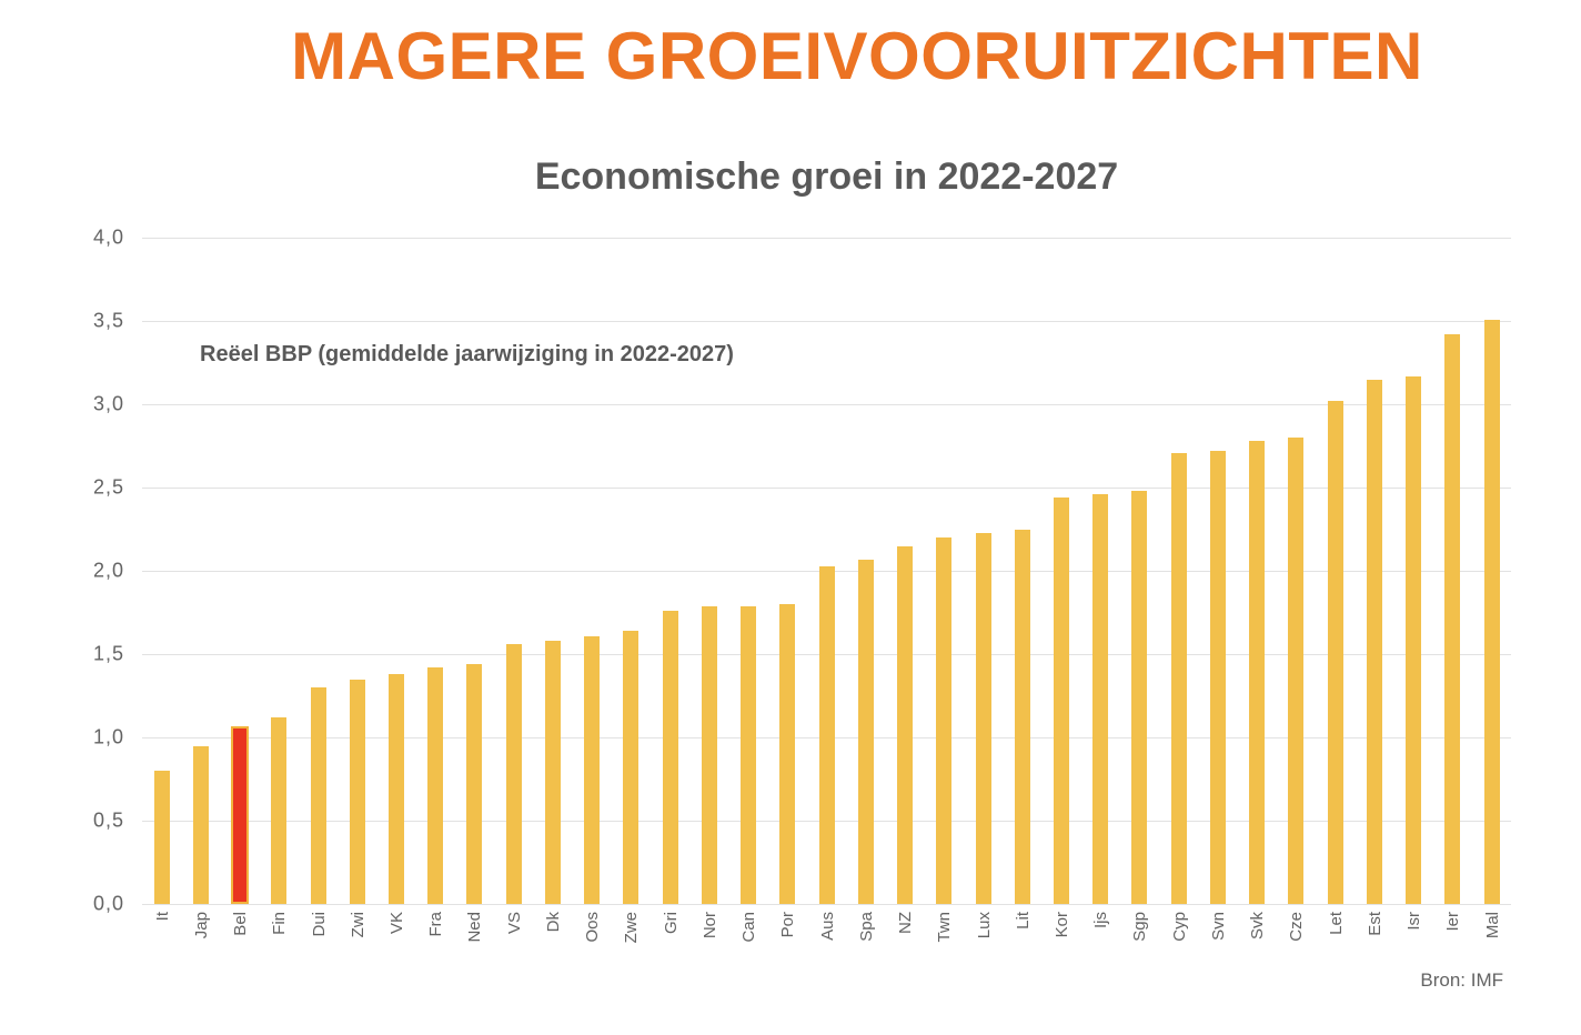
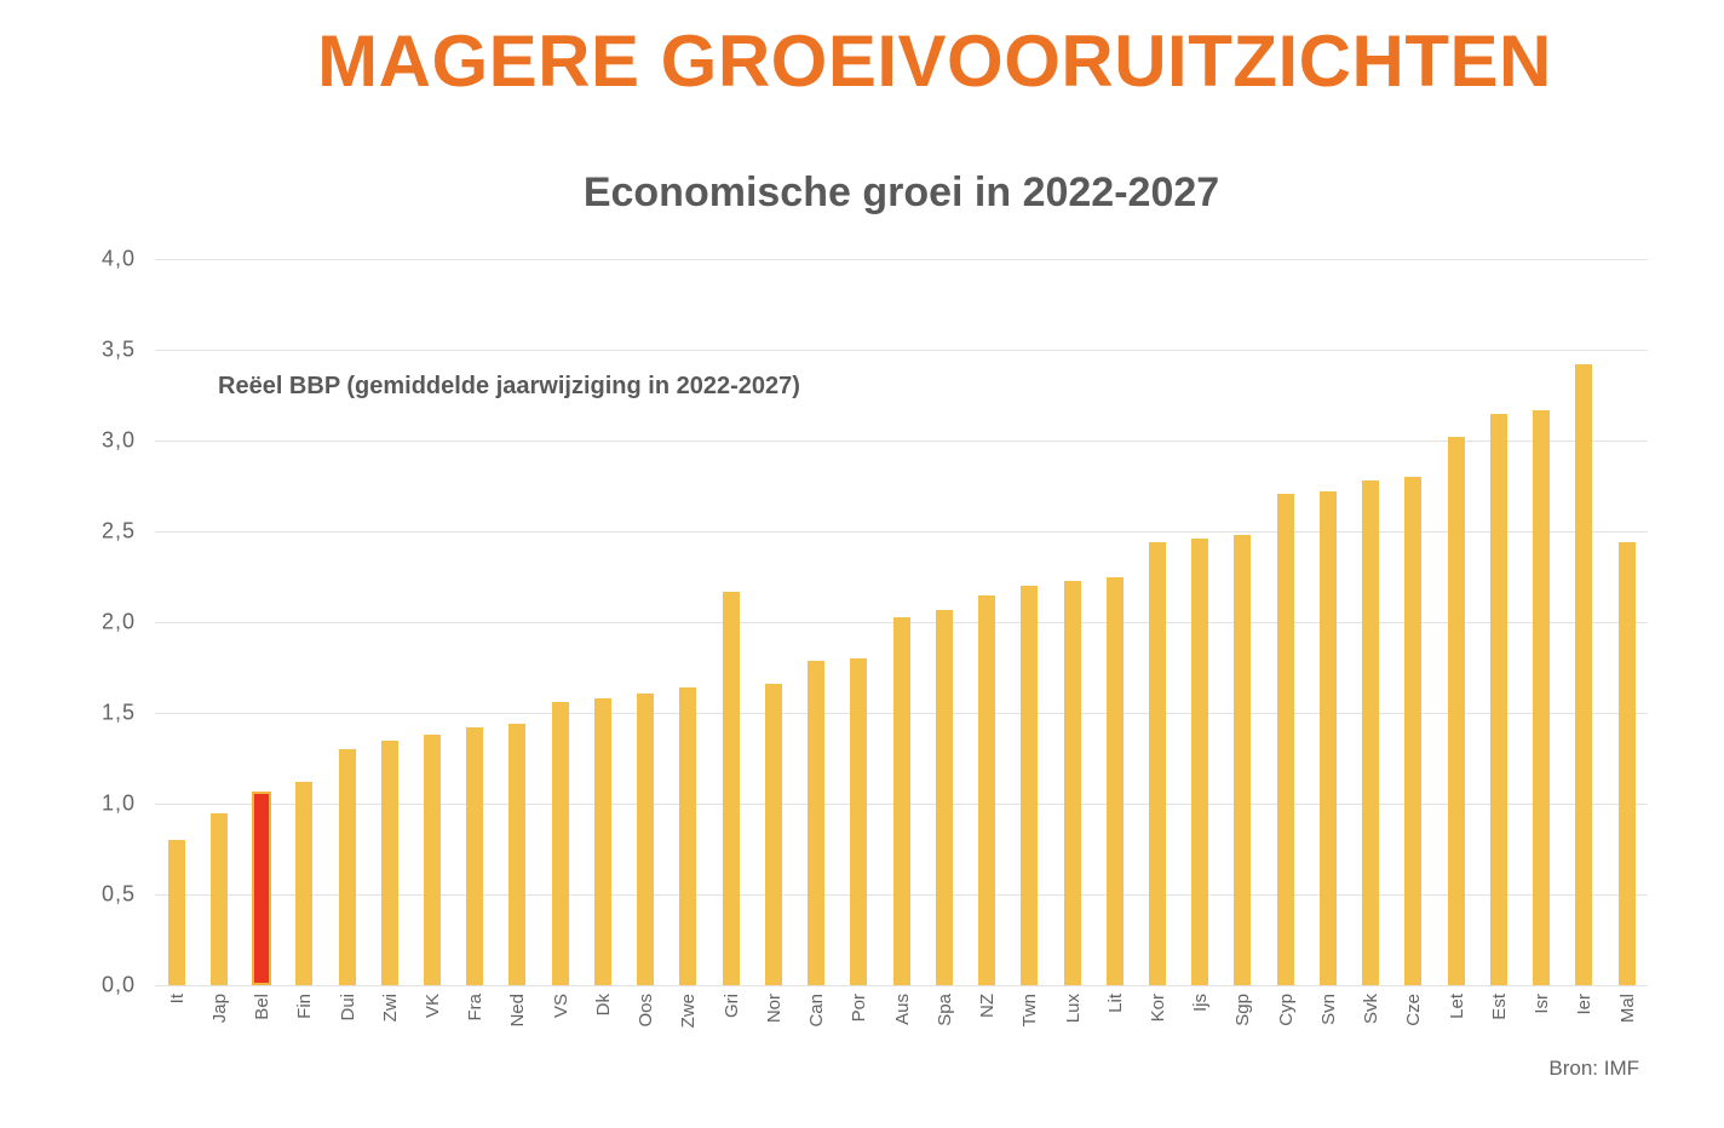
Gri: 1,76 -> 2,17
Nor: 1,79 -> 1,66
Mal: 3,51 -> 2,44
